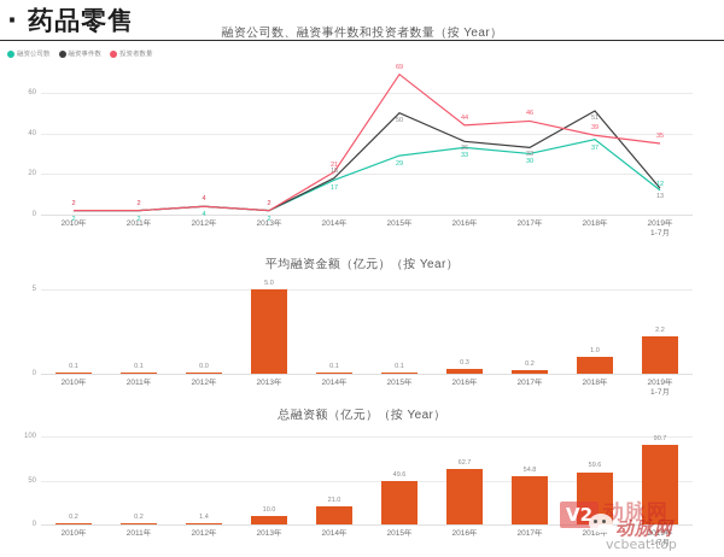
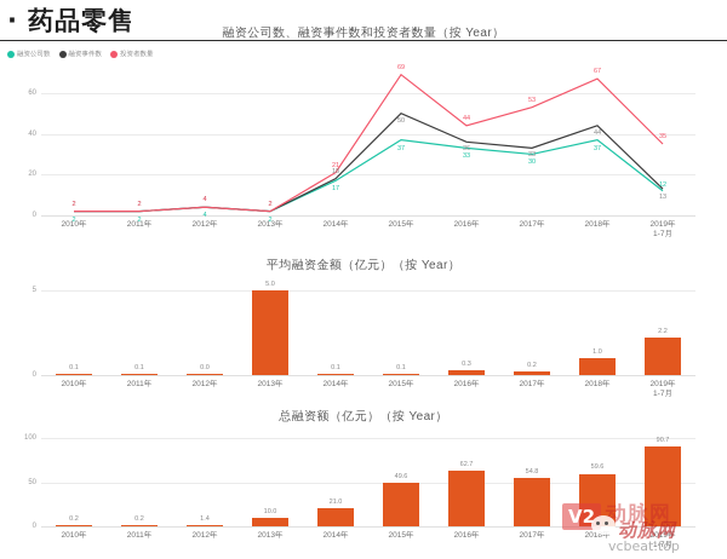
融资公司数、融资事件数和投资者数量（按 Year）/融资公司数/2015年: 29 -> 37
融资公司数、融资事件数和投资者数量（按 Year）/投资者数量/2017年: 46 -> 53
融资公司数、融资事件数和投资者数量（按 Year）/融资事件数/2018年: 51 -> 44
融资公司数、融资事件数和投资者数量（按 Year）/投资者数量/2018年: 39 -> 67
